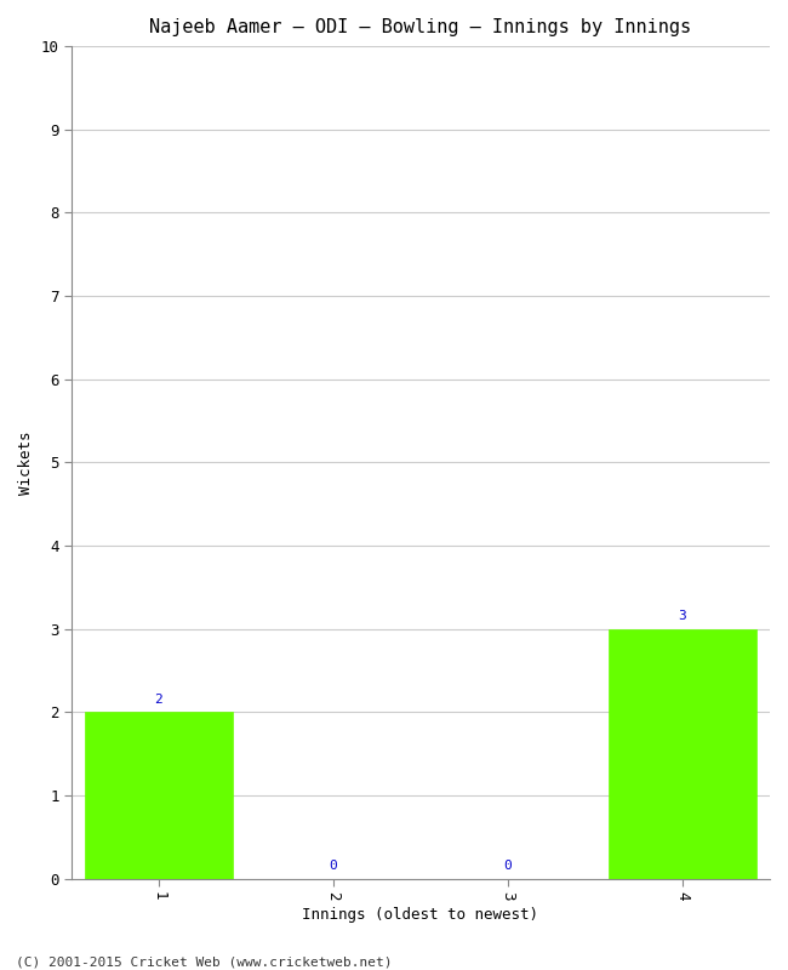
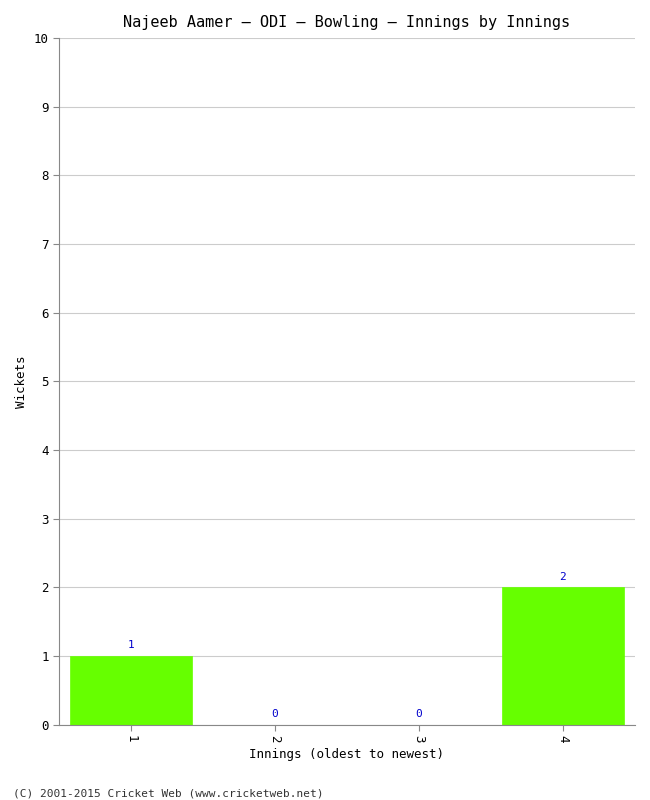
1: 2 -> 1
4: 3 -> 2
